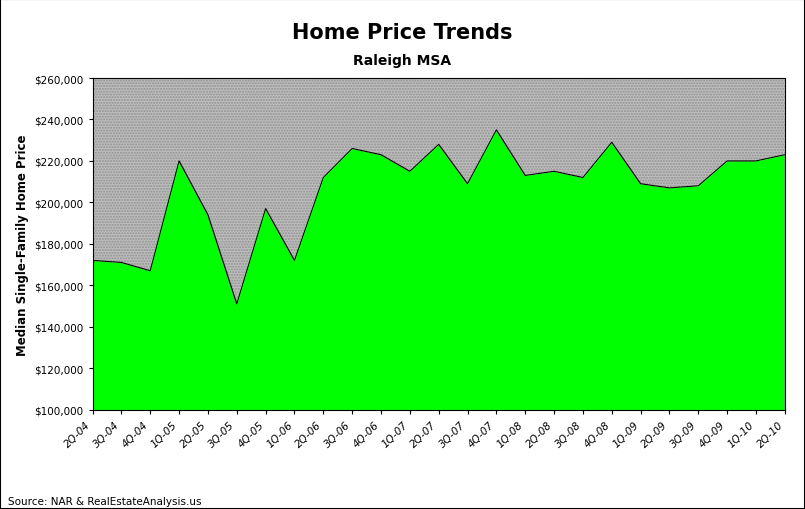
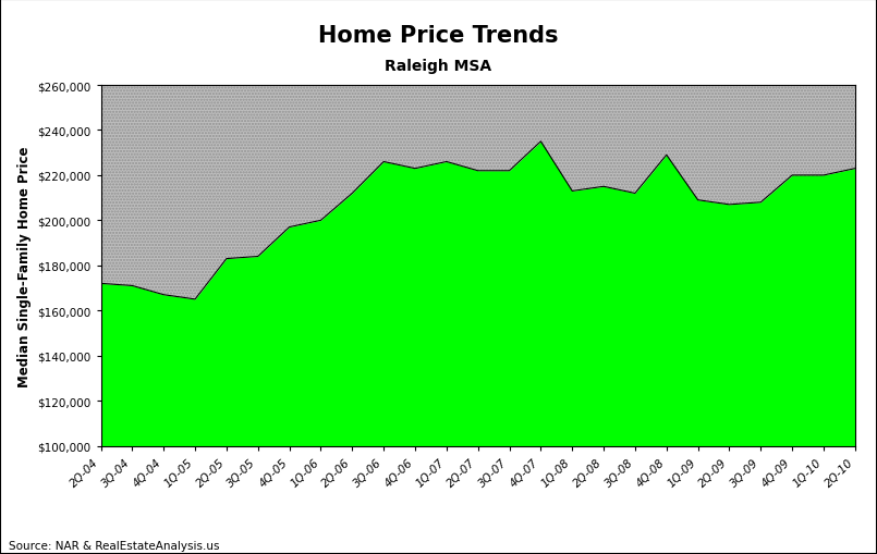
1Q-05: $220,000 -> $165,000
2Q-05: $194,000 -> $183,000
3Q-05: $151,000 -> $184,000
1Q-06: $172,000 -> $200,000
1Q-07: $215,000 -> $226,000
2Q-07: $228,000 -> $222,000
3Q-07: $209,000 -> $222,000
